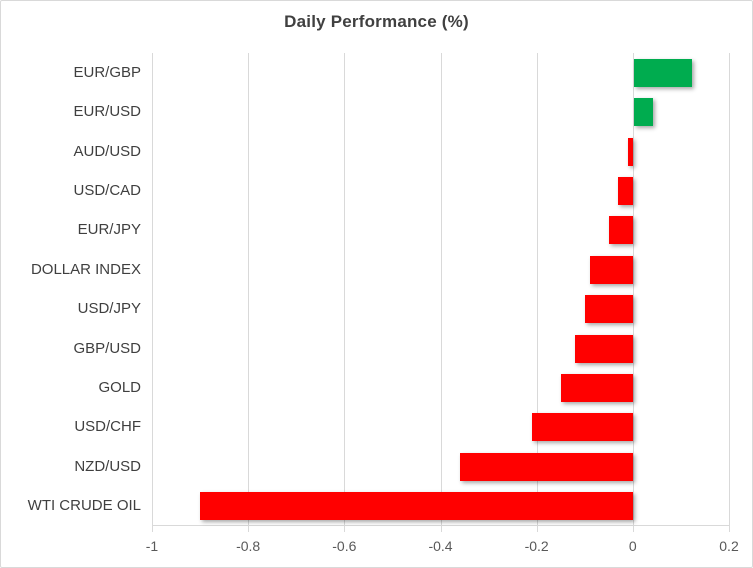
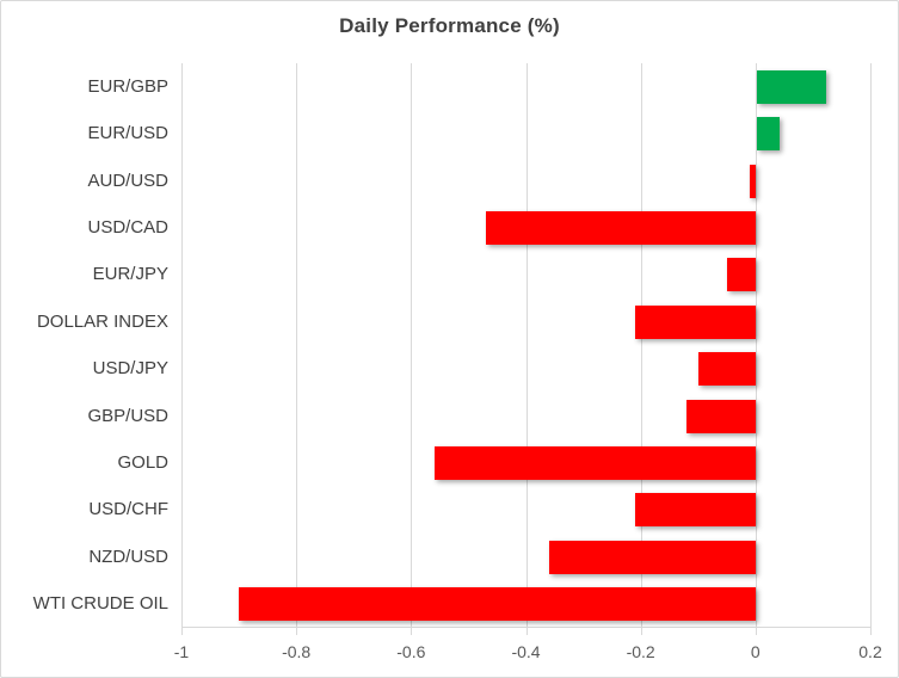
USD/CAD: -0.03 -> -0.47
DOLLAR INDEX: -0.09 -> -0.21
GOLD: -0.15 -> -0.56
